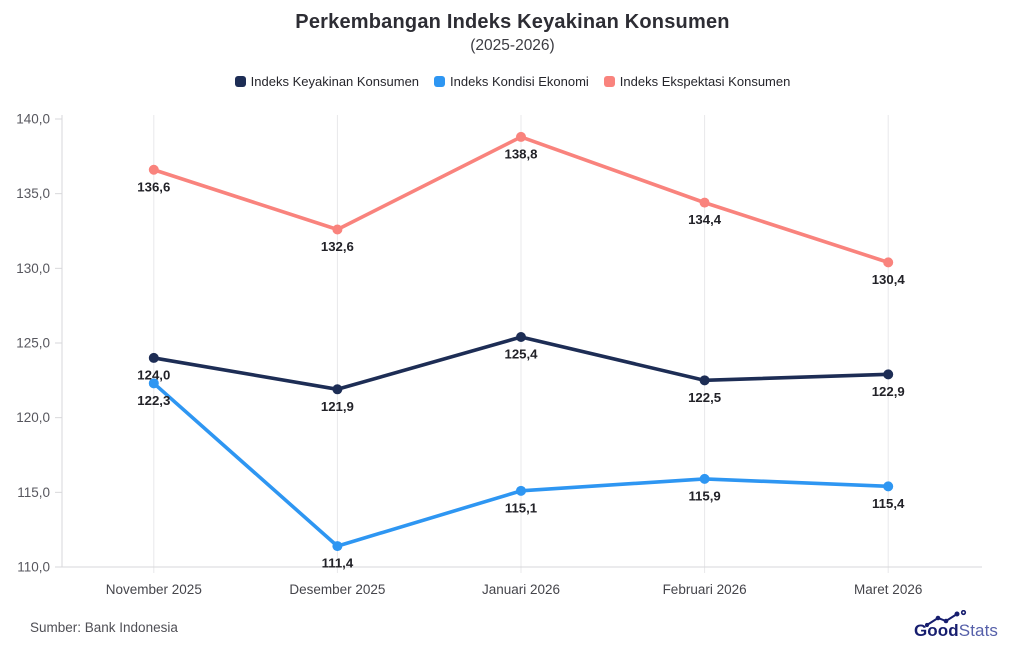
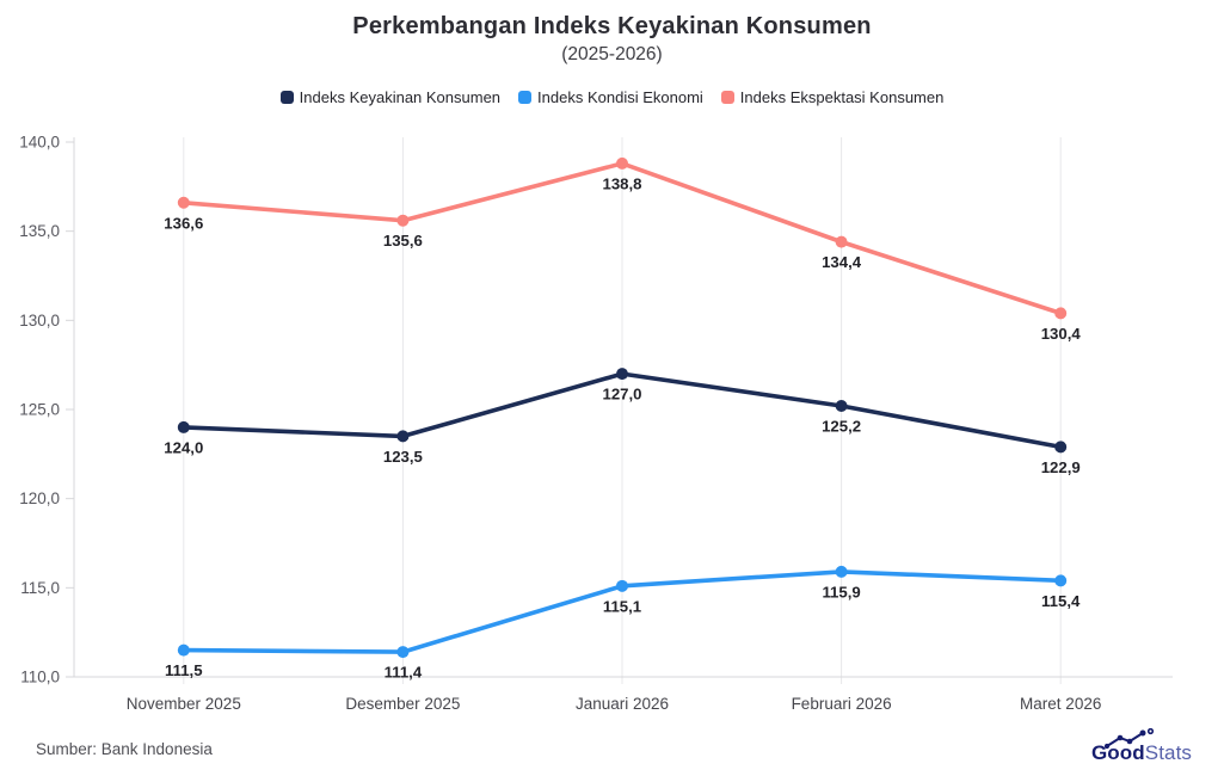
Indeks Kondisi Ekonomi/November 2025: 122,3 -> 111,5
Indeks Keyakinan Konsumen/Desember 2025: 121,9 -> 123,5
Indeks Ekspektasi Konsumen/Desember 2025: 132,6 -> 135,6
Indeks Keyakinan Konsumen/Januari 2026: 125,4 -> 127,0
Indeks Keyakinan Konsumen/Februari 2026: 122,5 -> 125,2
